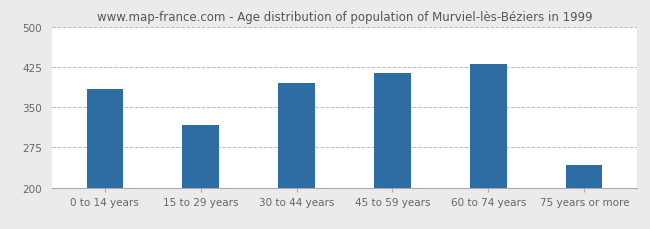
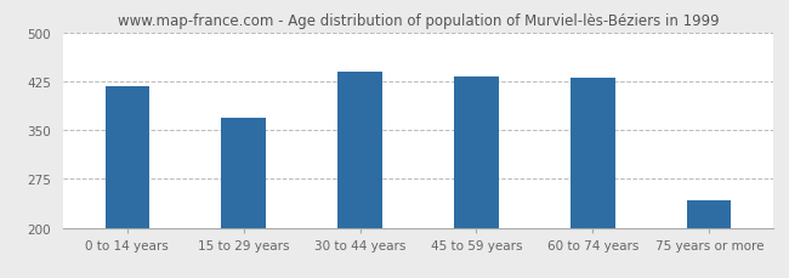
0 to 14 years: 384 -> 418
15 to 29 years: 316 -> 368
30 to 44 years: 394 -> 440
45 to 59 years: 414 -> 432
